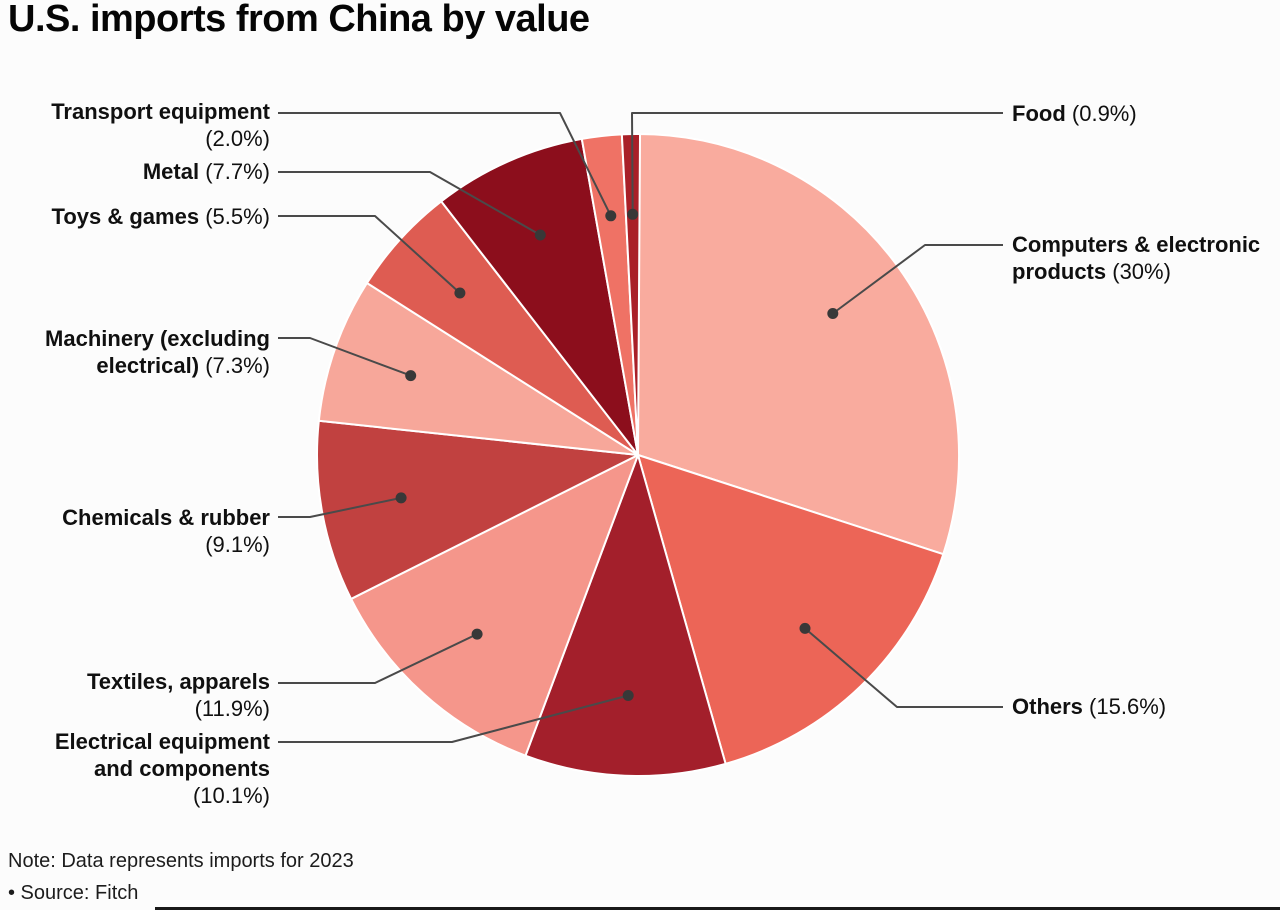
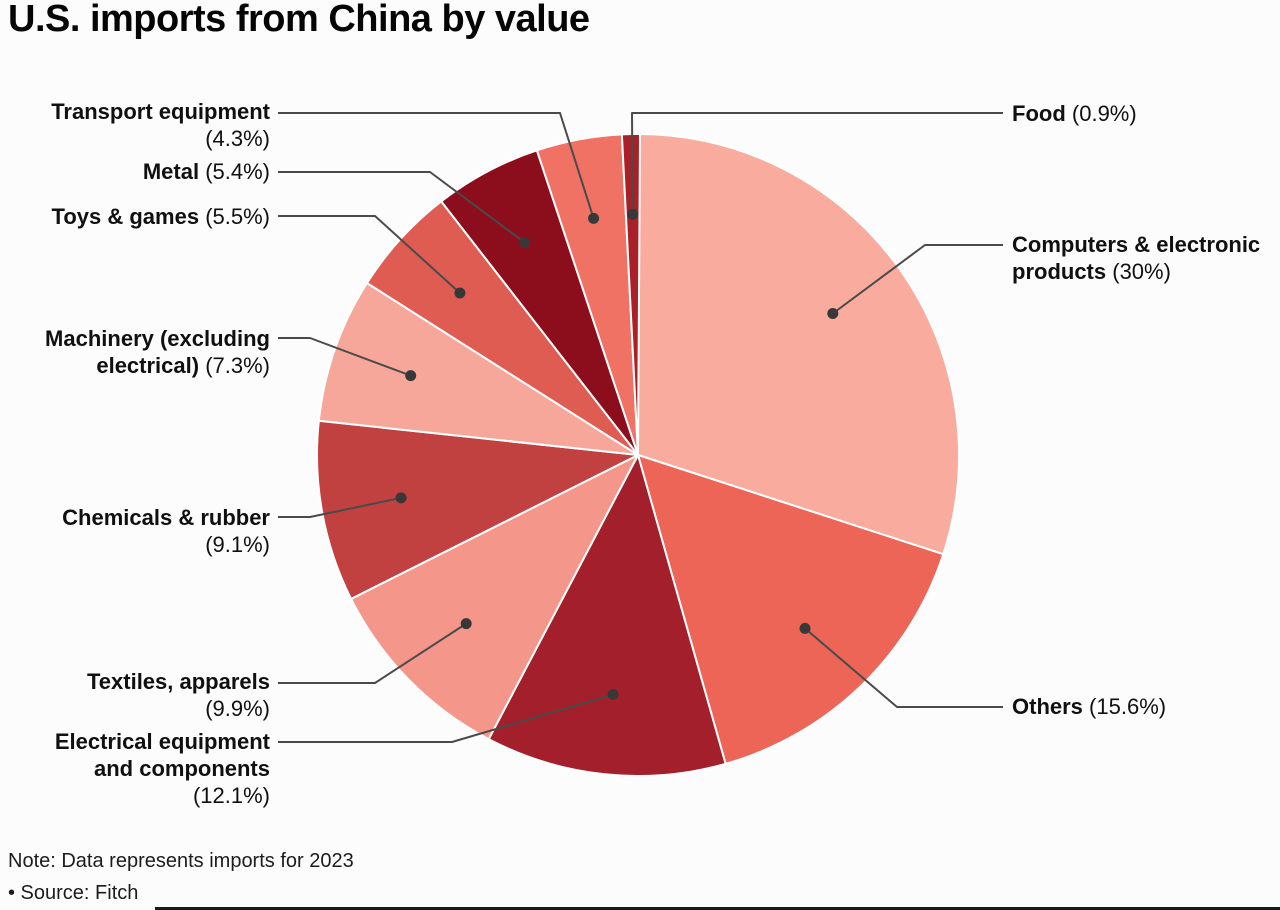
Electrical equipment and components: 10.1% -> 12.1%
Textiles, apparels: 11.9% -> 9.9%
Metal: 7.7% -> 5.4%
Transport equipment: 2.0% -> 4.3%
